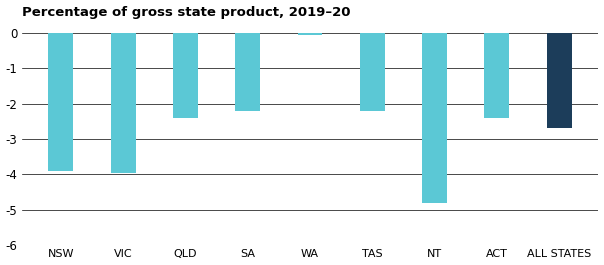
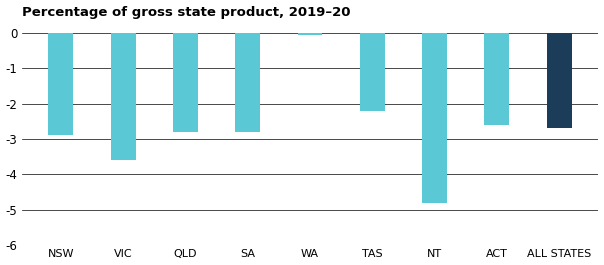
NSW: -3.90 -> -2.90
VIC: -3.95 -> -3.60
QLD: -2.40 -> -2.80
SA: -2.20 -> -2.80
ACT: -2.40 -> -2.60
